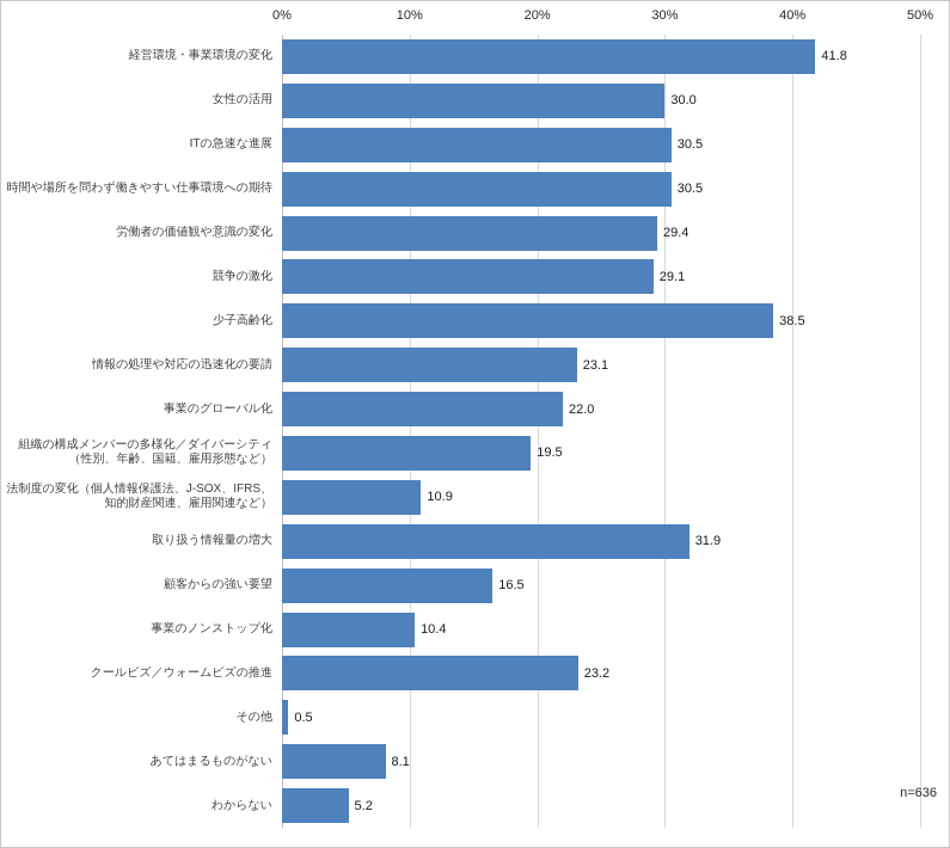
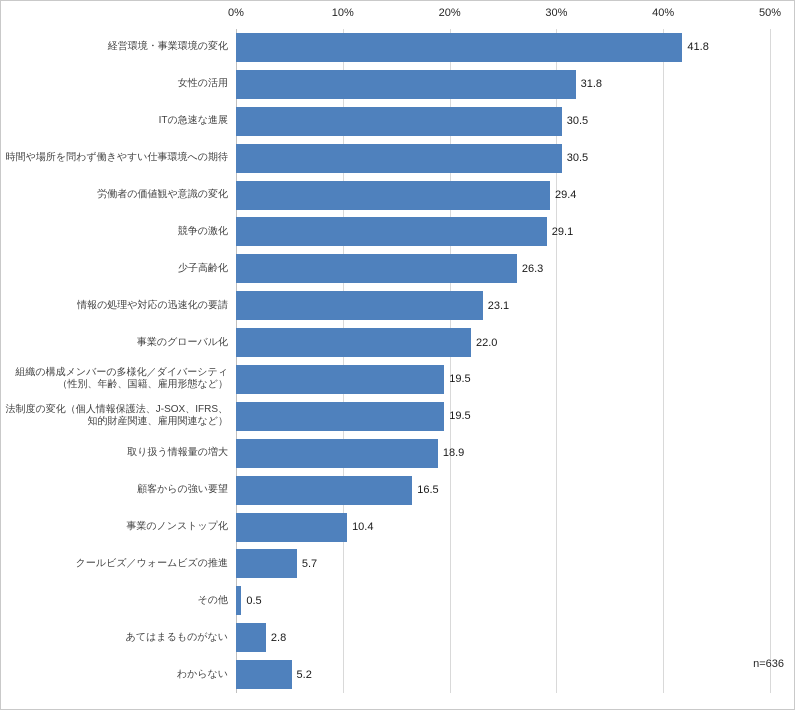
女性の活用: 30.0 -> 31.8
少子高齢化: 38.5 -> 26.3
法制度の変化（個人情報保護法、J-SOX、IFRS、 知的財産関連、雇用関連など）: 10.9 -> 19.5
取り扱う情報量の増大: 31.9 -> 18.9
クールビズ／ウォームビズの推進: 23.2 -> 5.7
あてはまるものがない: 8.1 -> 2.8
